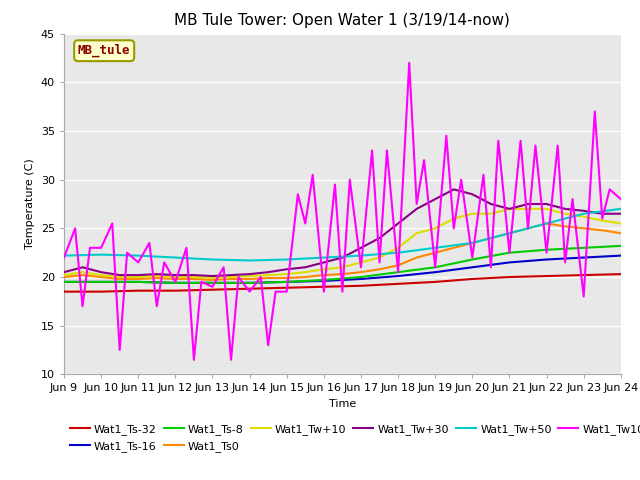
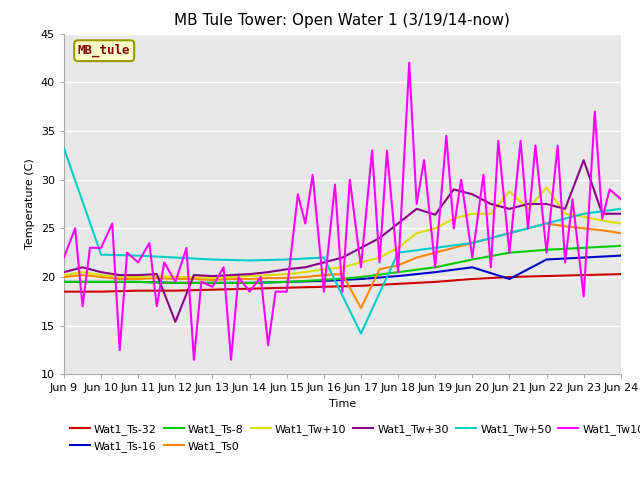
Wat1_Tw+50/Jun 9: 22.2 -> 33.2
Wat1_Tw+30/Jun 12: 20.2 -> 15.4
Wat1_Ts0/Jun 17: 20.5 -> 16.8
Wat1_Tw+50/Jun 17: 22.2 -> 14.2
Wat1_Tw+30/Jun 19: 28.0 -> 26.4
Wat1_Ts-16/Jun 21: 21.5 -> 19.8
Wat1_Tw+10/Jun 21: 27.0 -> 28.8
Wat1_Tw+10/Jun 22: 27.0 -> 29.2
Wat1_Tw+30/Jun 23: 26.8 -> 32.0
